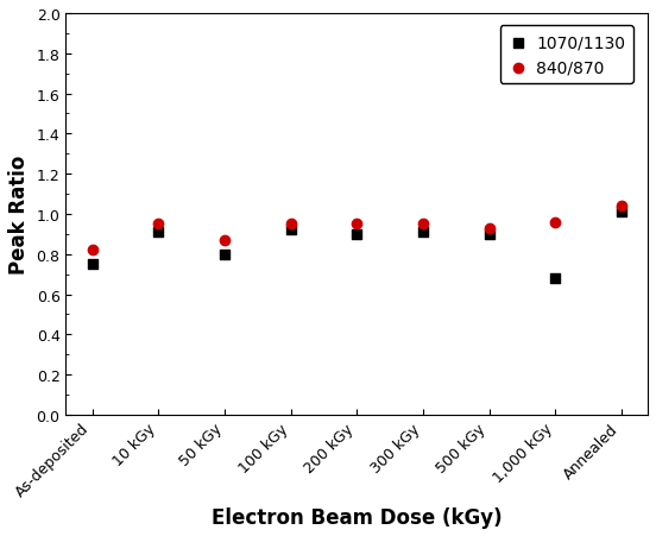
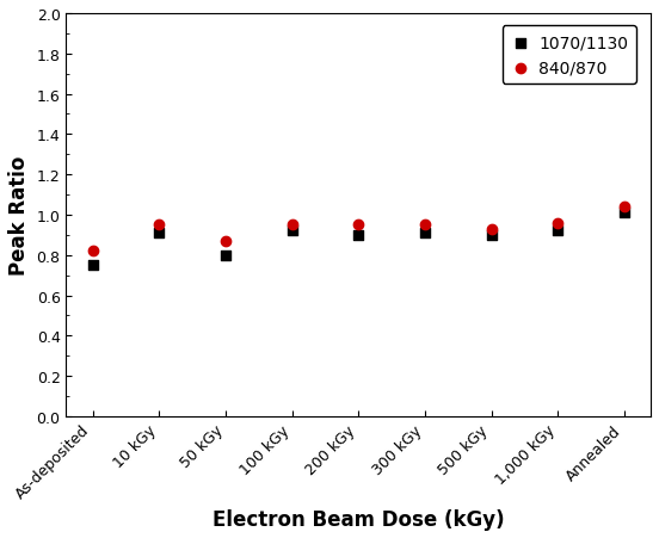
1070/1130/1,000 kGy: 0.68 -> 0.92
